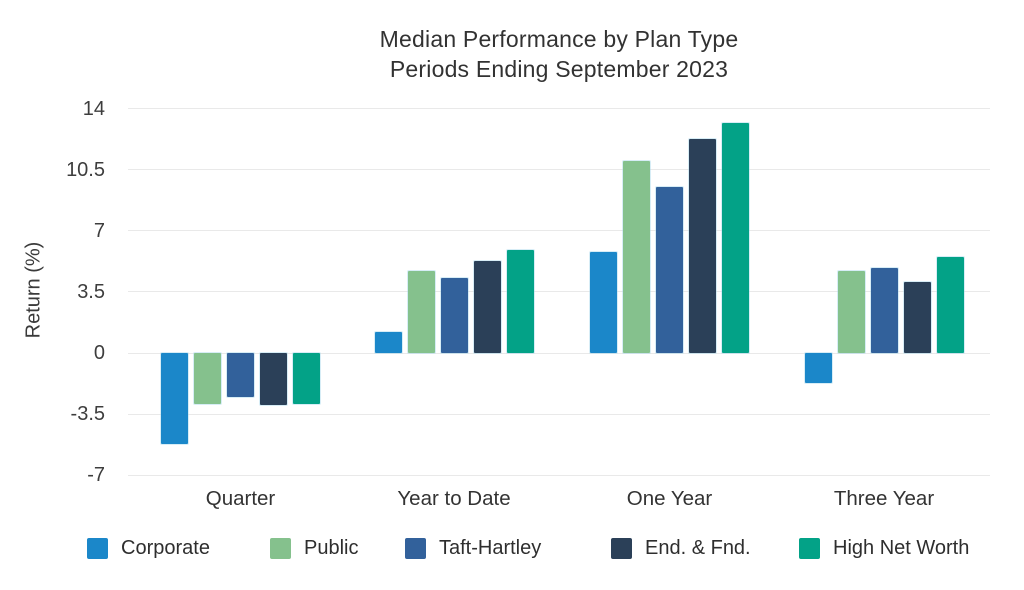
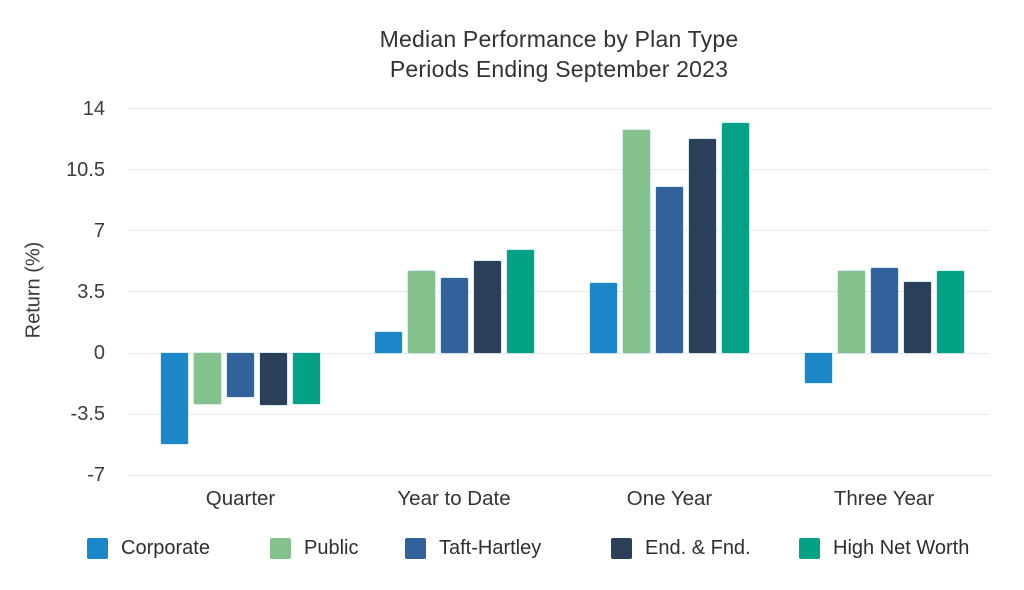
Corporate/One Year: 5.8 -> 4.0
Public/One Year: 11.0 -> 12.8
High Net Worth/Three Year: 5.5 -> 4.7
